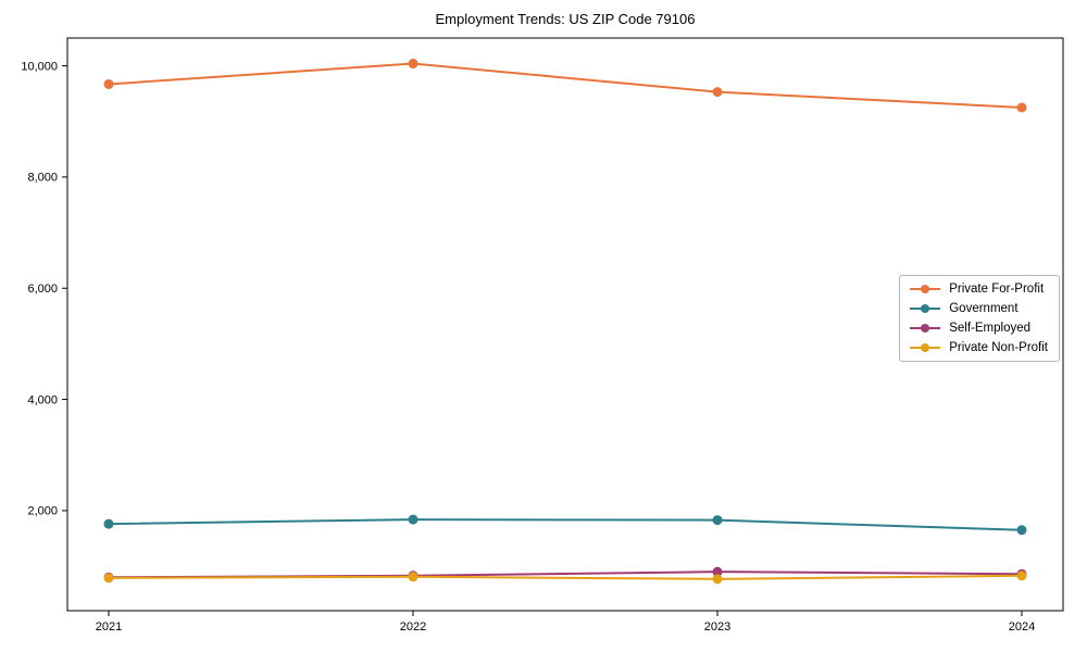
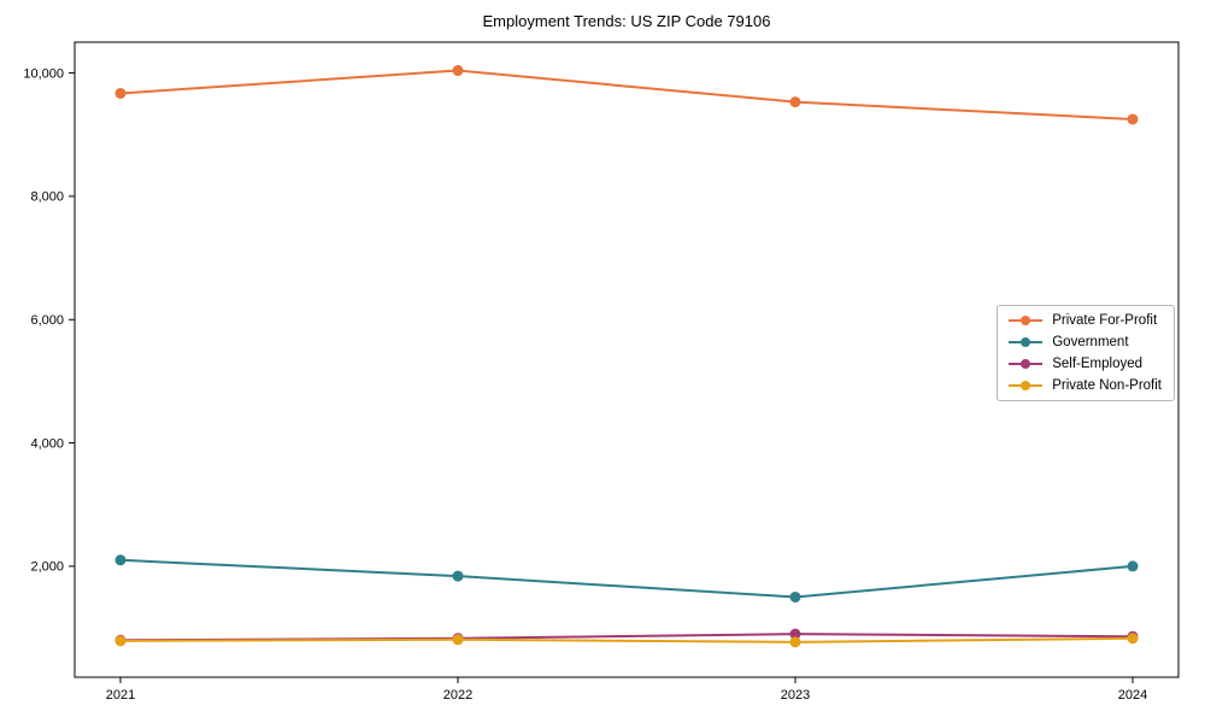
Government/2021: 1800 -> 2100
Government/2023: 1800 -> 1500
Government/2024: 1600 -> 2000
